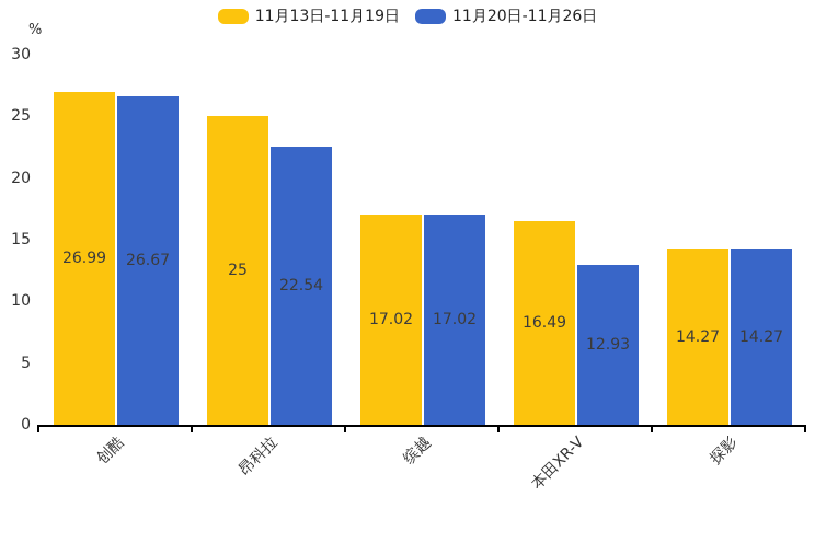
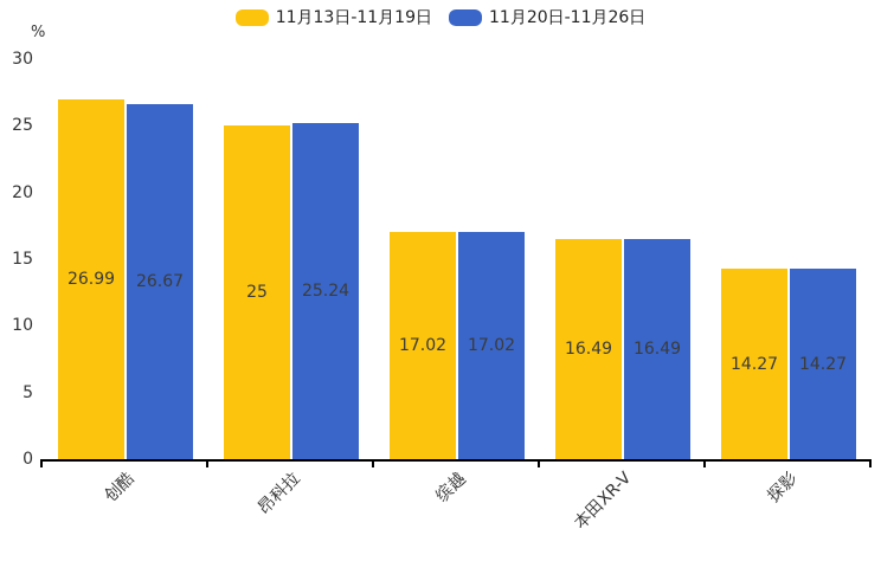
11月20日-11月26日/昂科拉: 22.54 -> 25.24
11月20日-11月26日/本田XR-V: 12.93 -> 16.49
